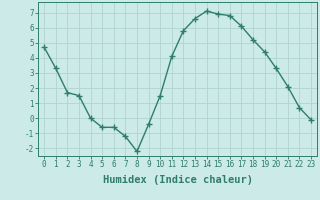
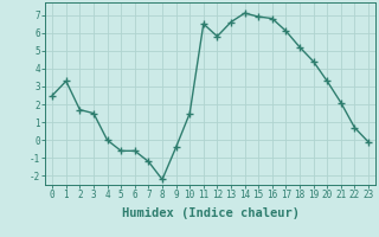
0: 4.7 -> 2.5
11: 4.1 -> 6.5
